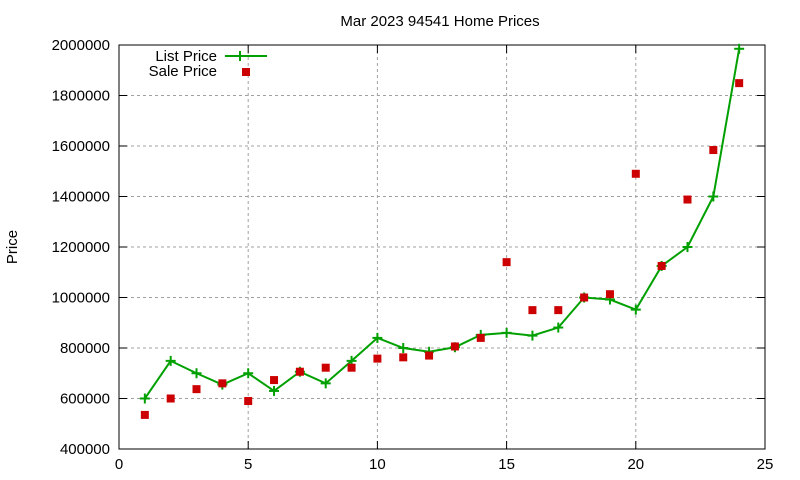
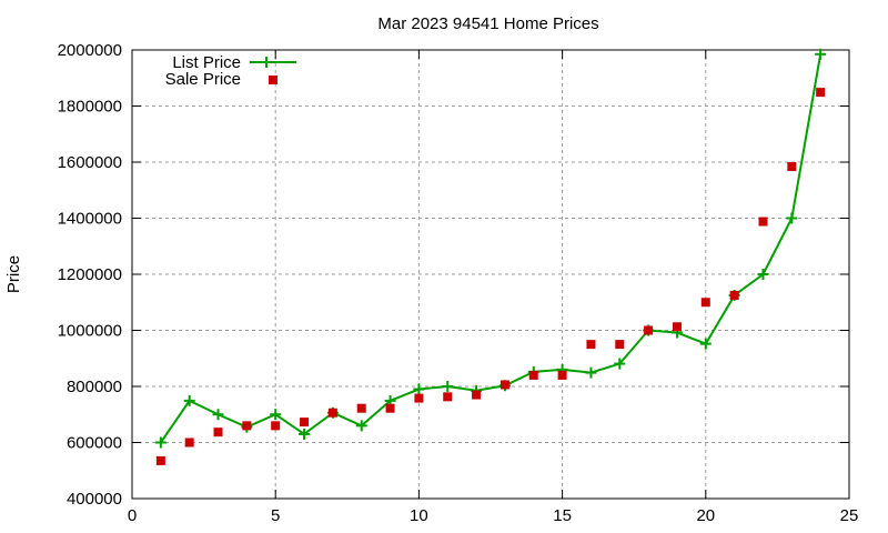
Sale Price/5: 590000 -> 660000
List Price/10: 840000 -> 790000
Sale Price/15: 1140000 -> 840000
Sale Price/20: 1490000 -> 1100000
